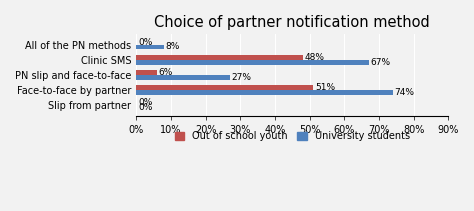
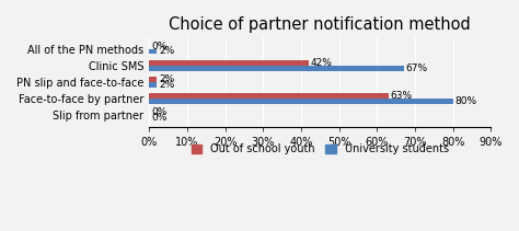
University students/All of the PN methods: 8% -> 2%
Out of school youth/Clinic SMS: 48% -> 42%
Out of school youth/PN slip and face-to-face: 6% -> 2%
University students/PN slip and face-to-face: 27% -> 2%
Out of school youth/Face-to-face by partner: 51% -> 63%
University students/Face-to-face by partner: 74% -> 80%
